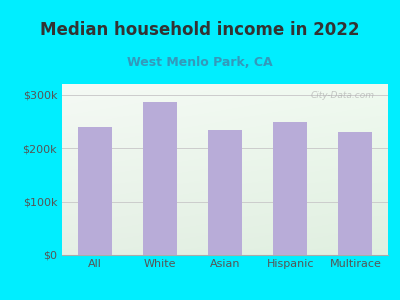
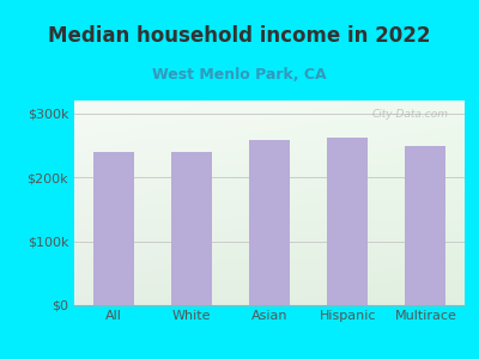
White: $286k -> $240k
Asian: $234k -> $258k
Hispanic: $248k -> $262k
Multirace: $230k -> $248k
